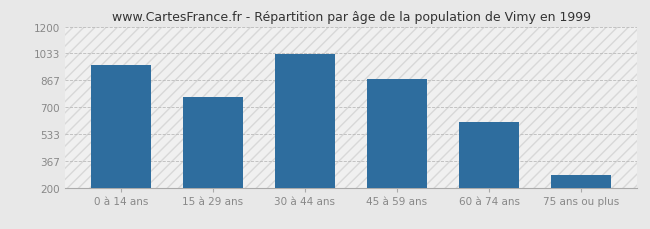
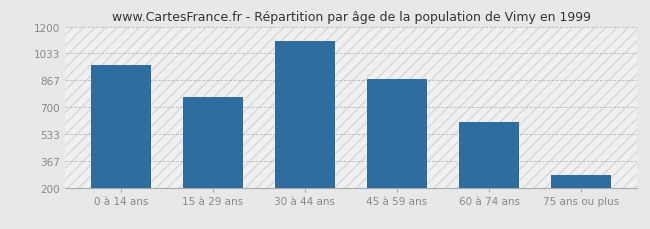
30 à 44 ans: 1030 -> 1110
